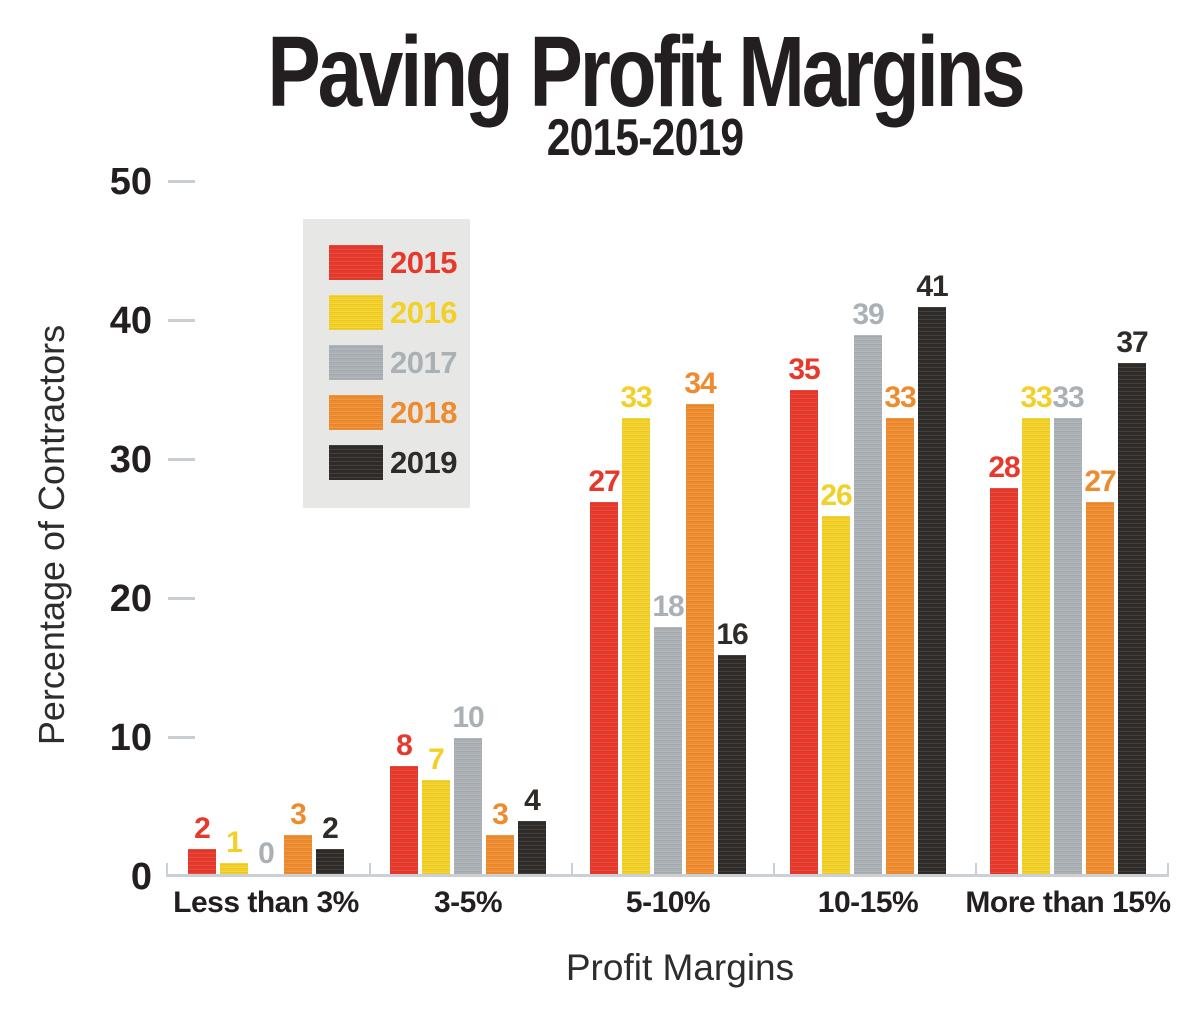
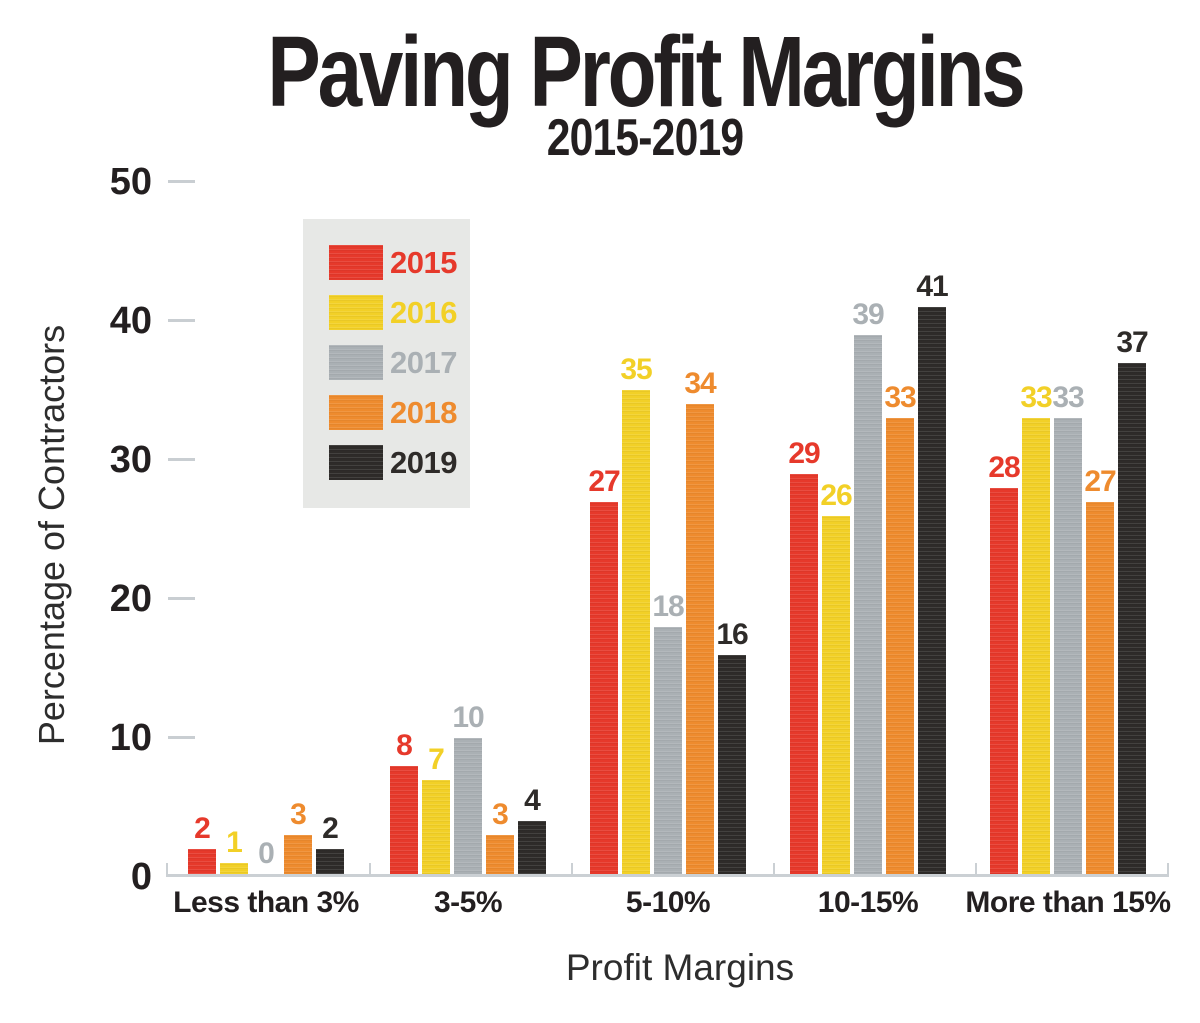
2016/5-10%: 33 -> 35
2015/10-15%: 35 -> 29
